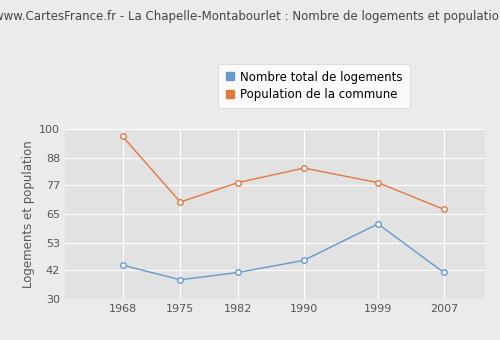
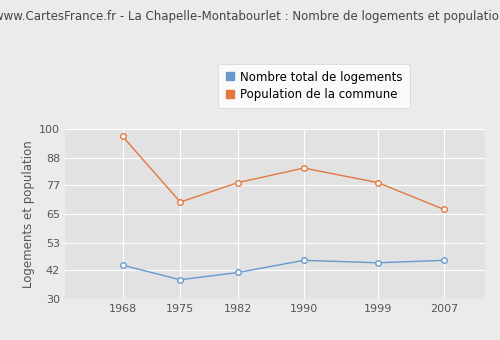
Nombre total de logements/1999: 61 -> 45
Nombre total de logements/2007: 41 -> 46
